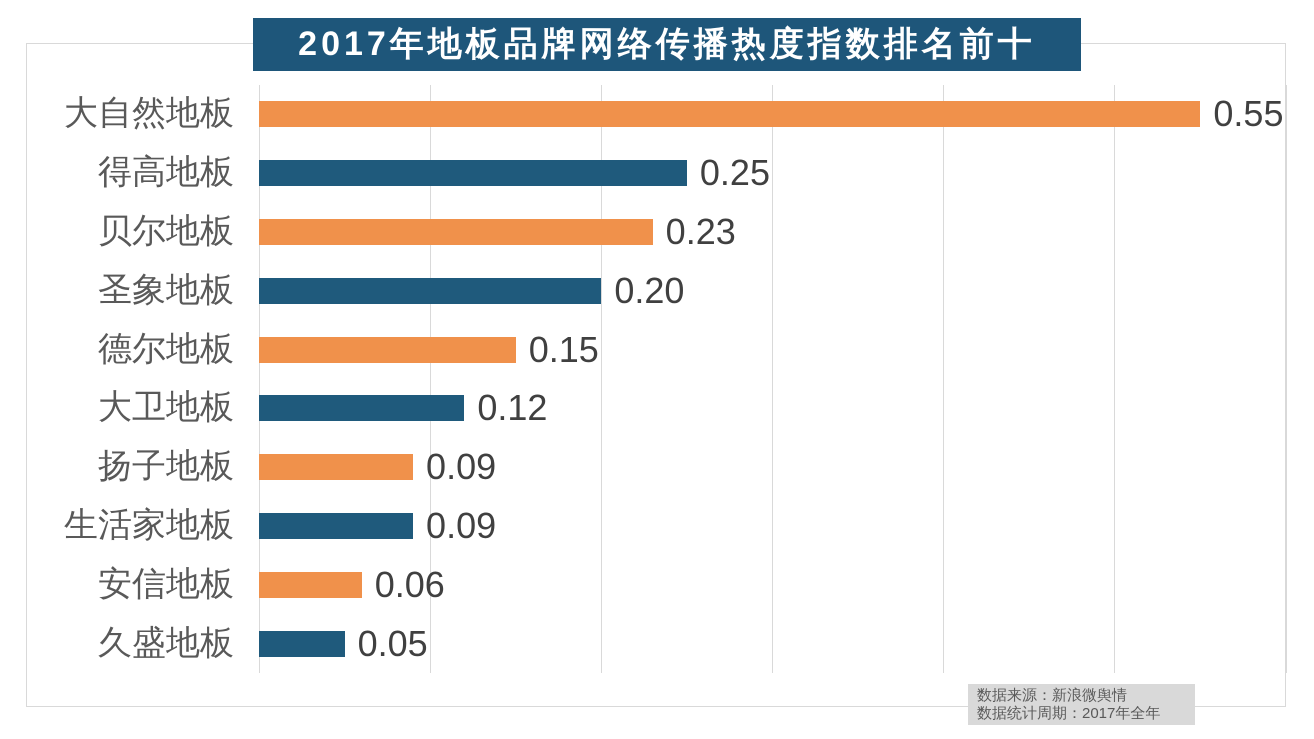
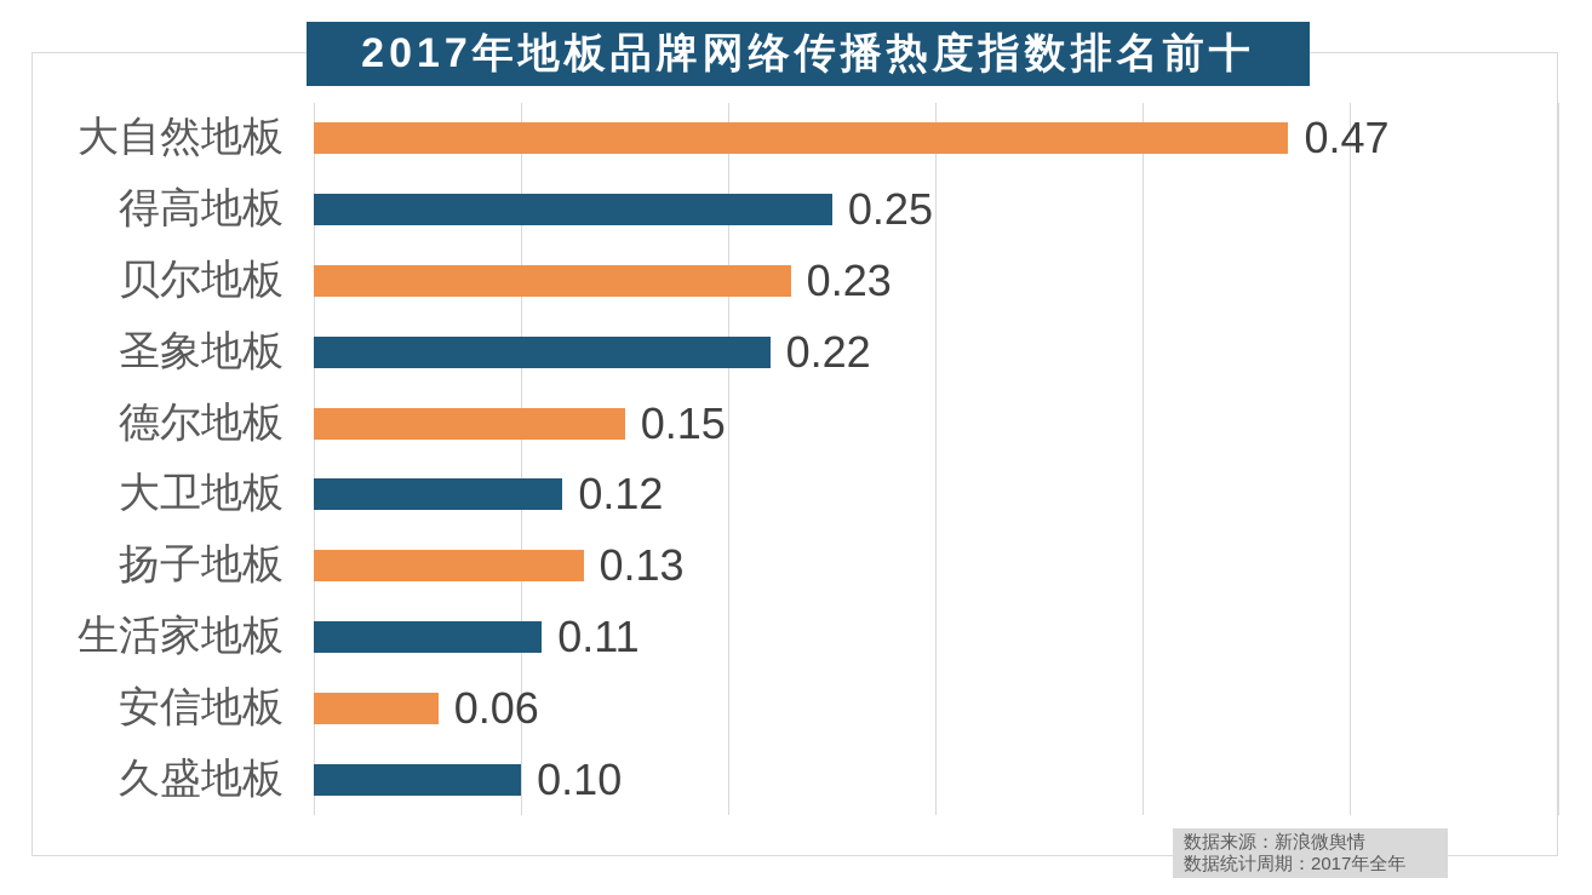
大自然地板: 0.55 -> 0.47
圣象地板: 0.20 -> 0.22
扬子地板: 0.09 -> 0.13
生活家地板: 0.09 -> 0.11
久盛地板: 0.05 -> 0.10
